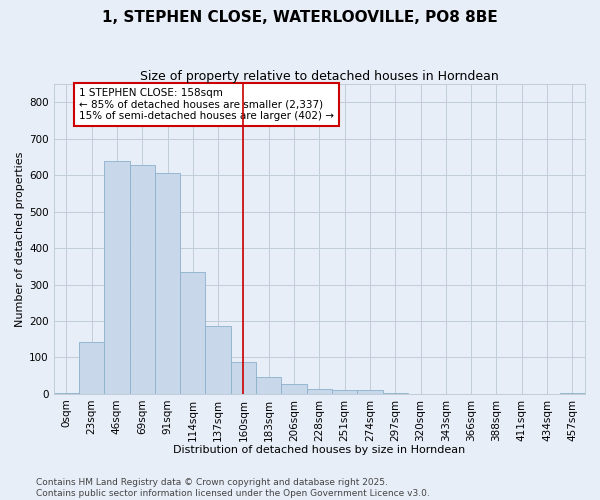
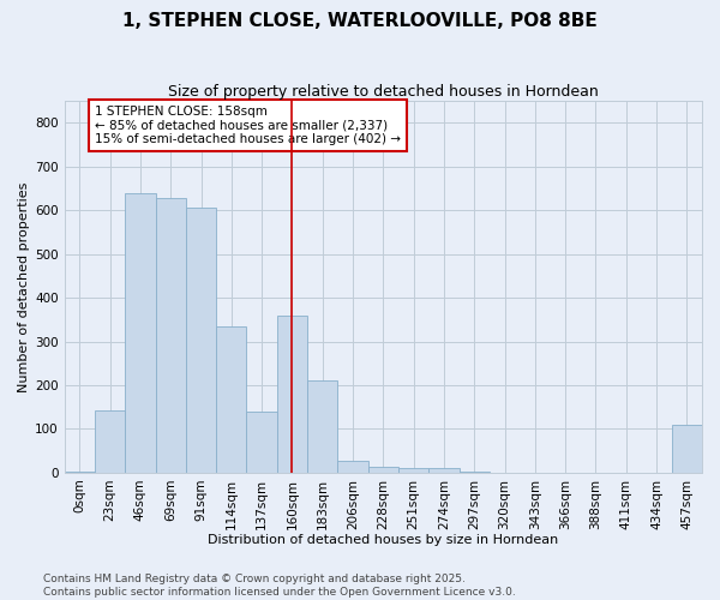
137sqm: 185 -> 140
160sqm: 88 -> 360
183sqm: 47 -> 210
457sqm: 2 -> 110
